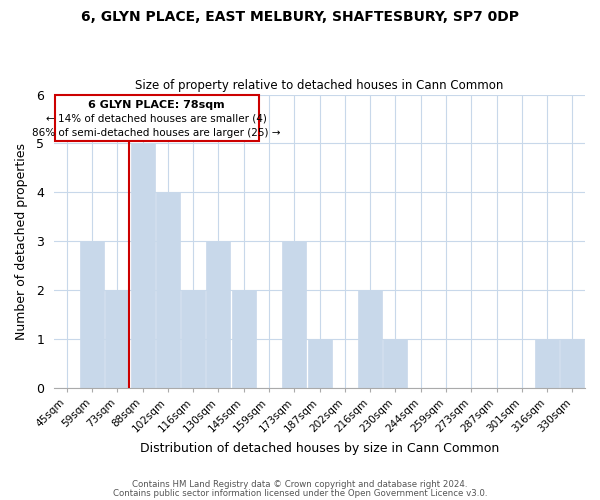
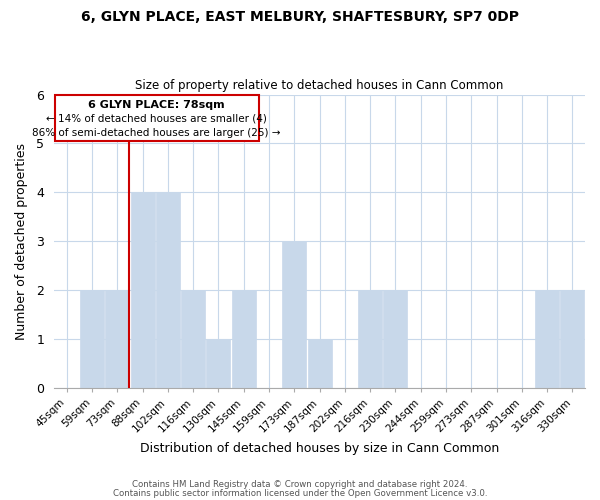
59sqm: 3 -> 2
88sqm: 5 -> 4
130sqm: 3 -> 1
230sqm: 1 -> 2
316sqm: 1 -> 2
330sqm: 1 -> 2
